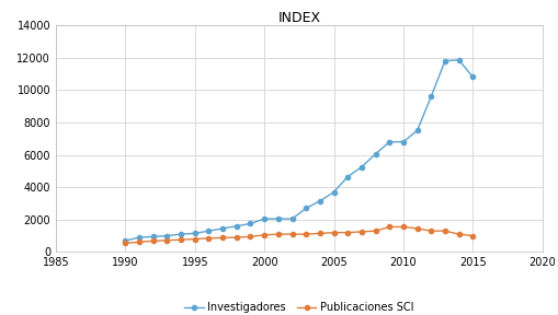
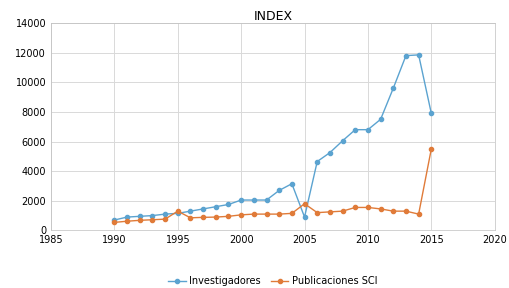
Publicaciones SCI/1995: 800 -> 1300
Investigadores/2005: 3700 -> 900
Publicaciones SCI/2005: 1200 -> 1800
Investigadores/2015: 10800 -> 7900
Publicaciones SCI/2015: 1000 -> 5500
